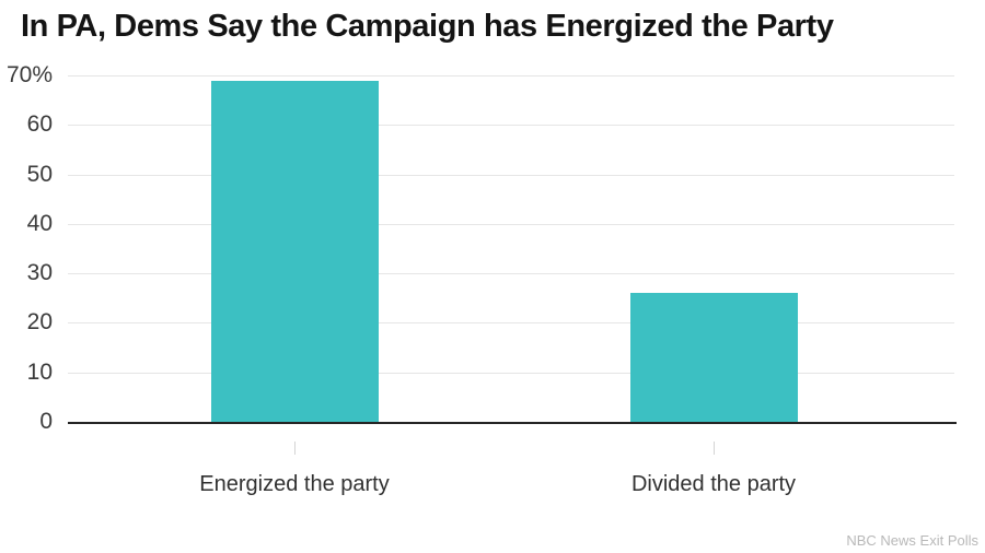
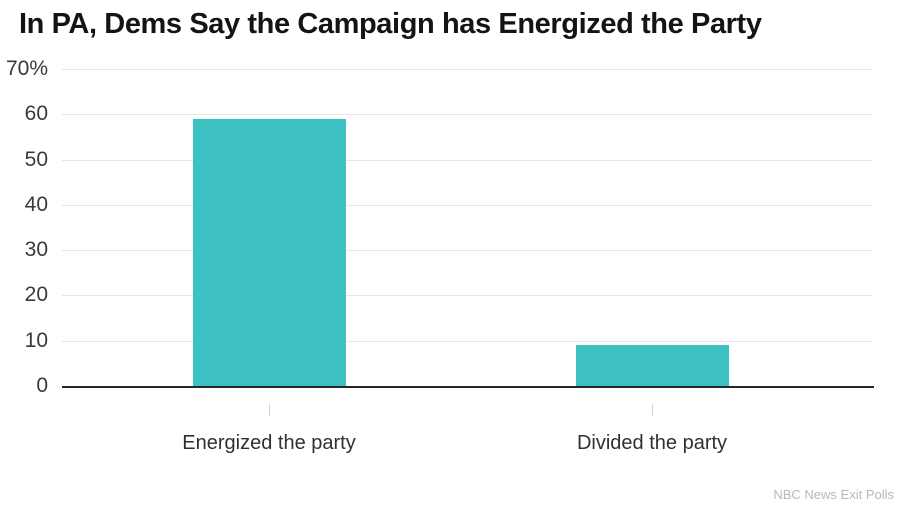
Energized the party: 69% -> 59%
Divided the party: 26% -> 9%
